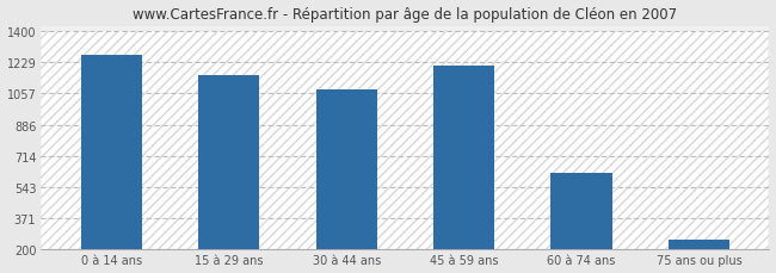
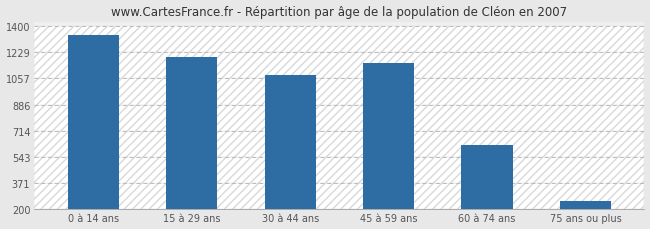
0 à 14 ans: 1270 -> 1340
15 à 29 ans: 1160 -> 1200
45 à 59 ans: 1210 -> 1160
